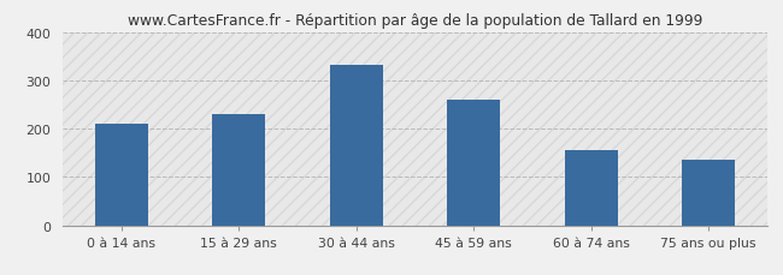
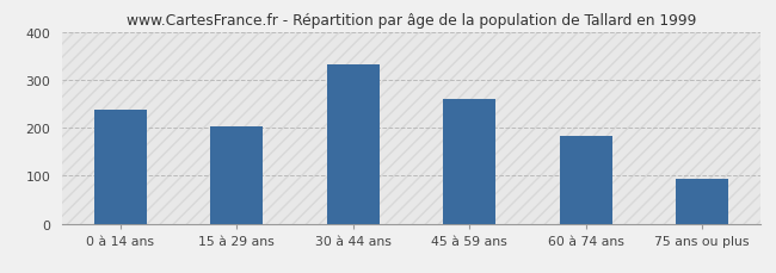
0 à 14 ans: 210 -> 238
15 à 29 ans: 230 -> 203
60 à 74 ans: 155 -> 183
75 ans ou plus: 135 -> 93
